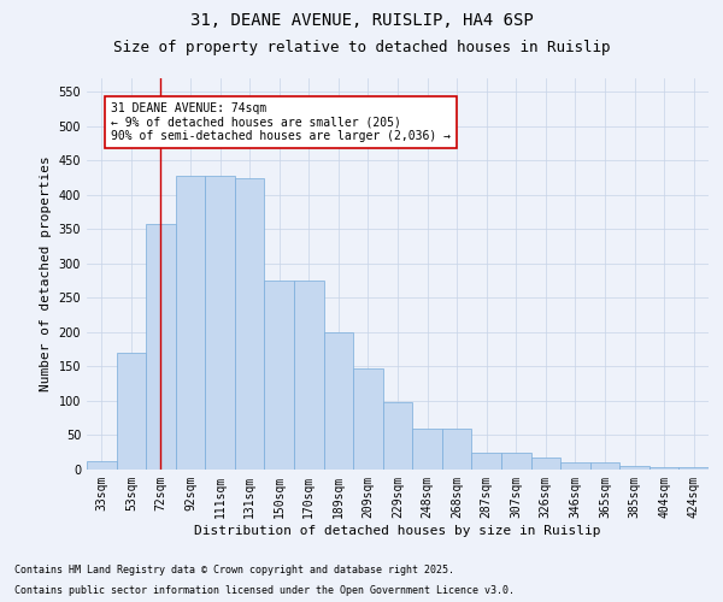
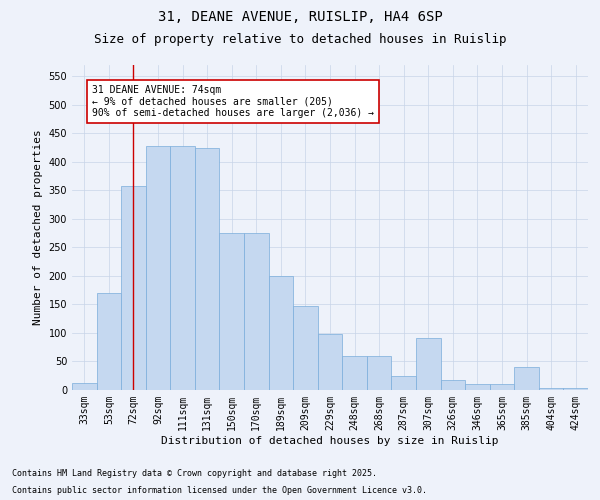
307sqm: 25 -> 92
385sqm: 6 -> 40
